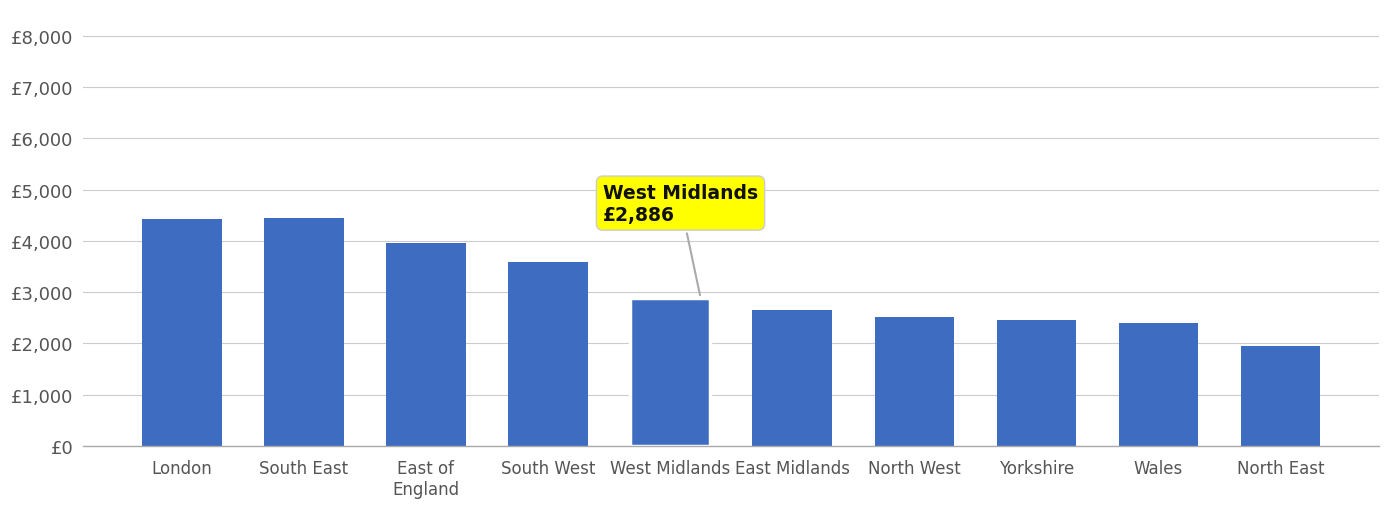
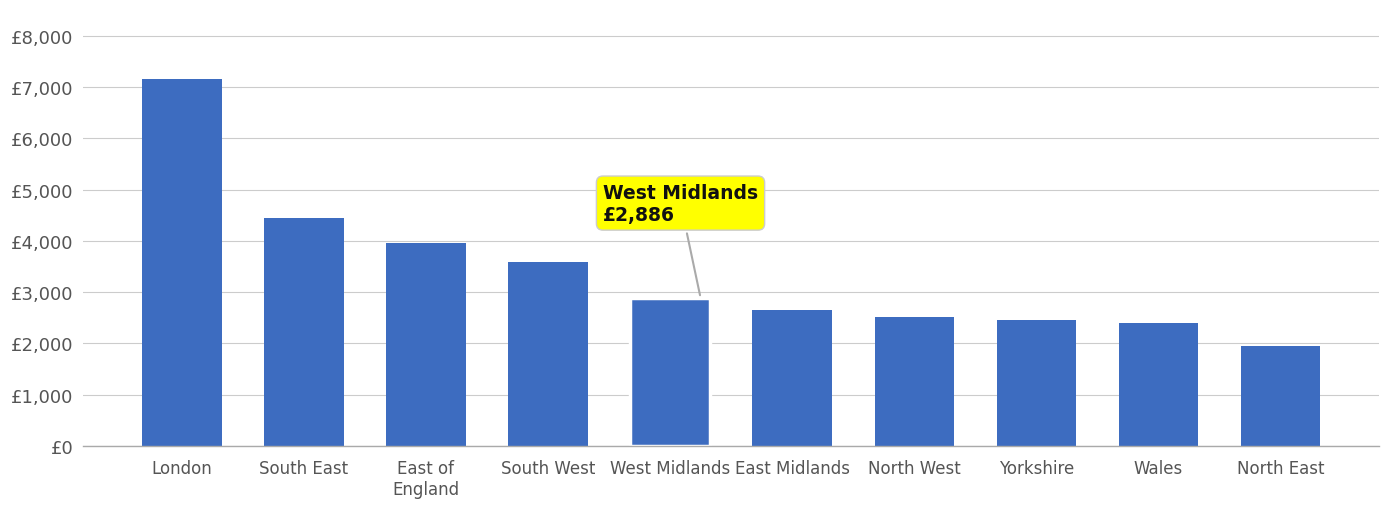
London: £4,420 -> £7,150
